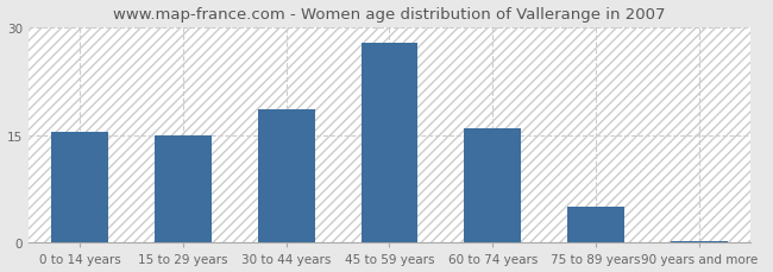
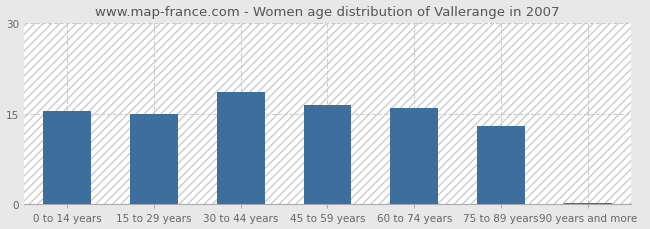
45 to 59 years: 27.8 -> 16.5
75 to 89 years: 5.0 -> 13.0
